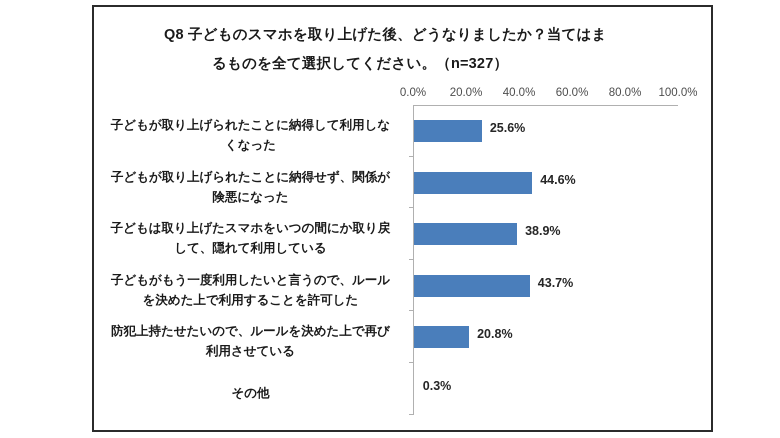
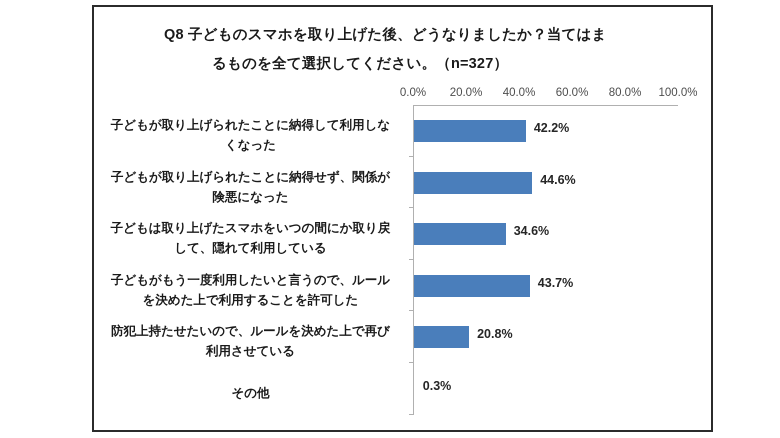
子どもが取り上げられたことに納得して利用しなくなった: 25.6% -> 42.2%
子どもは取り上げたスマホをいつの間にか取り戻して、隠れて利用している: 38.9% -> 34.6%
